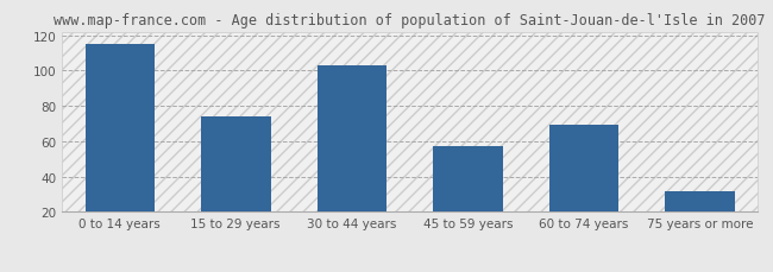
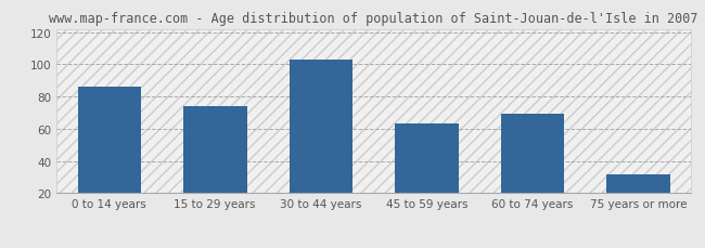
0 to 14 years: 115 -> 86
45 to 59 years: 57 -> 63
